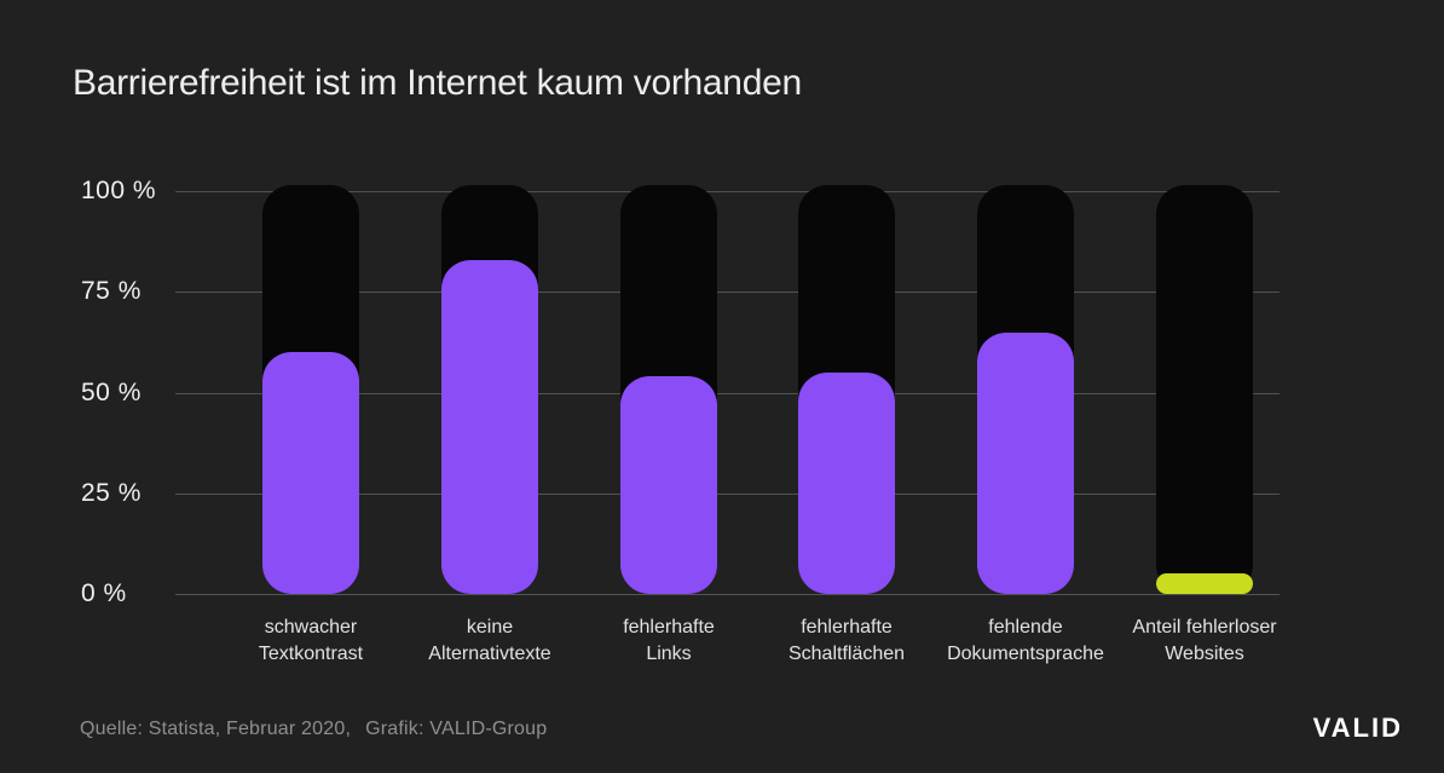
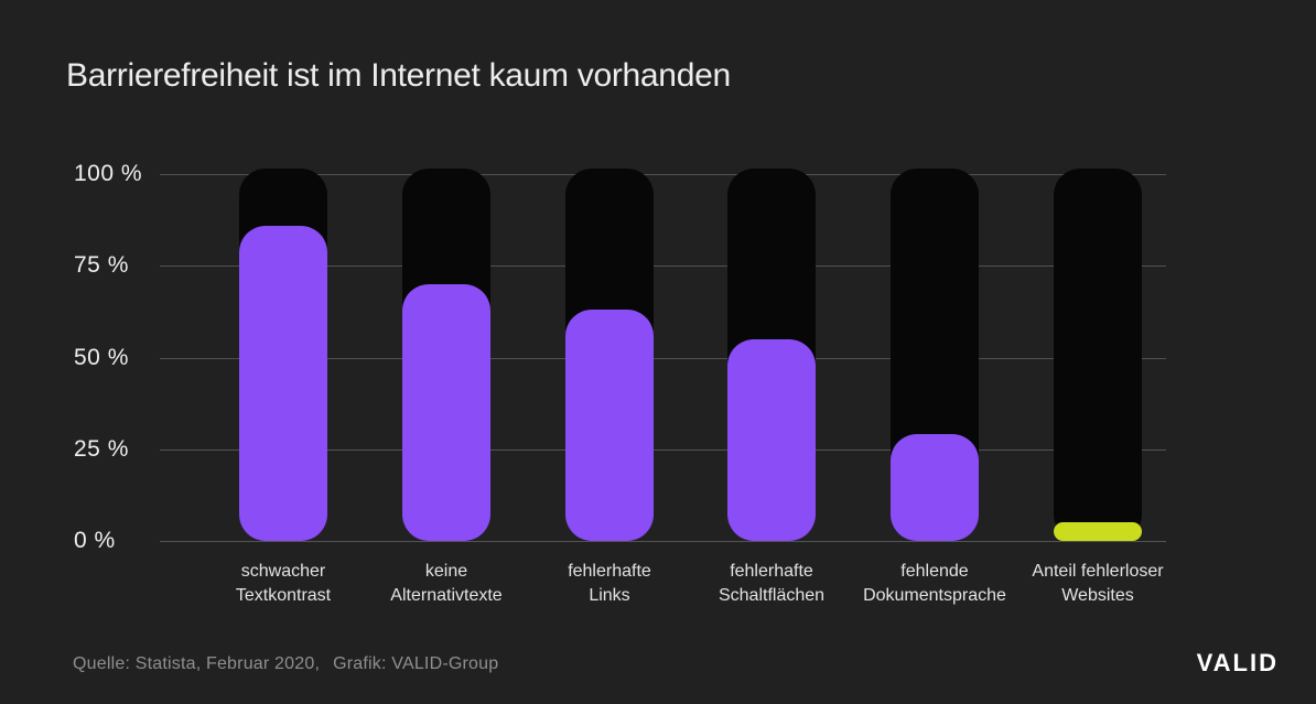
schwacher Textkontrast: 60% -> 86%
keine Alternativtexte: 83% -> 70%
fehlerhafte Links: 54% -> 63%
fehlende Dokumentsprache: 65% -> 29%
